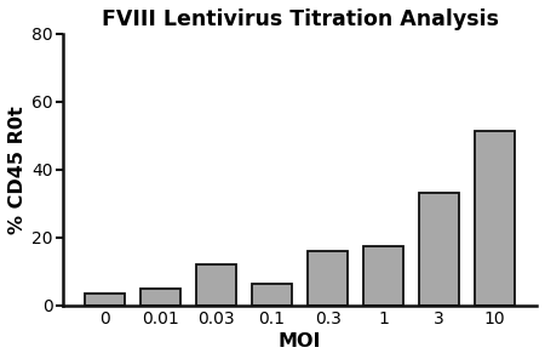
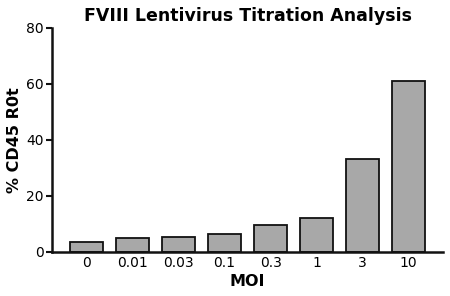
0.03: 12.0 -> 5.2
0.3: 16.0 -> 9.5
1: 17.5 -> 12.0
10: 51.5 -> 61.0
